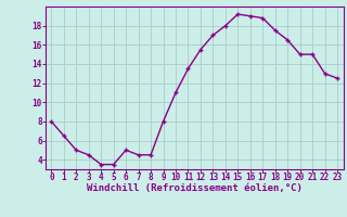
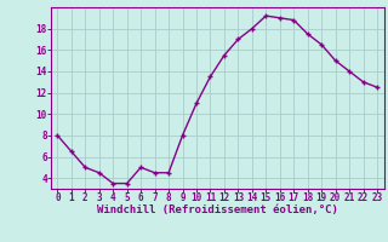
21: 15.0 -> 14.0
